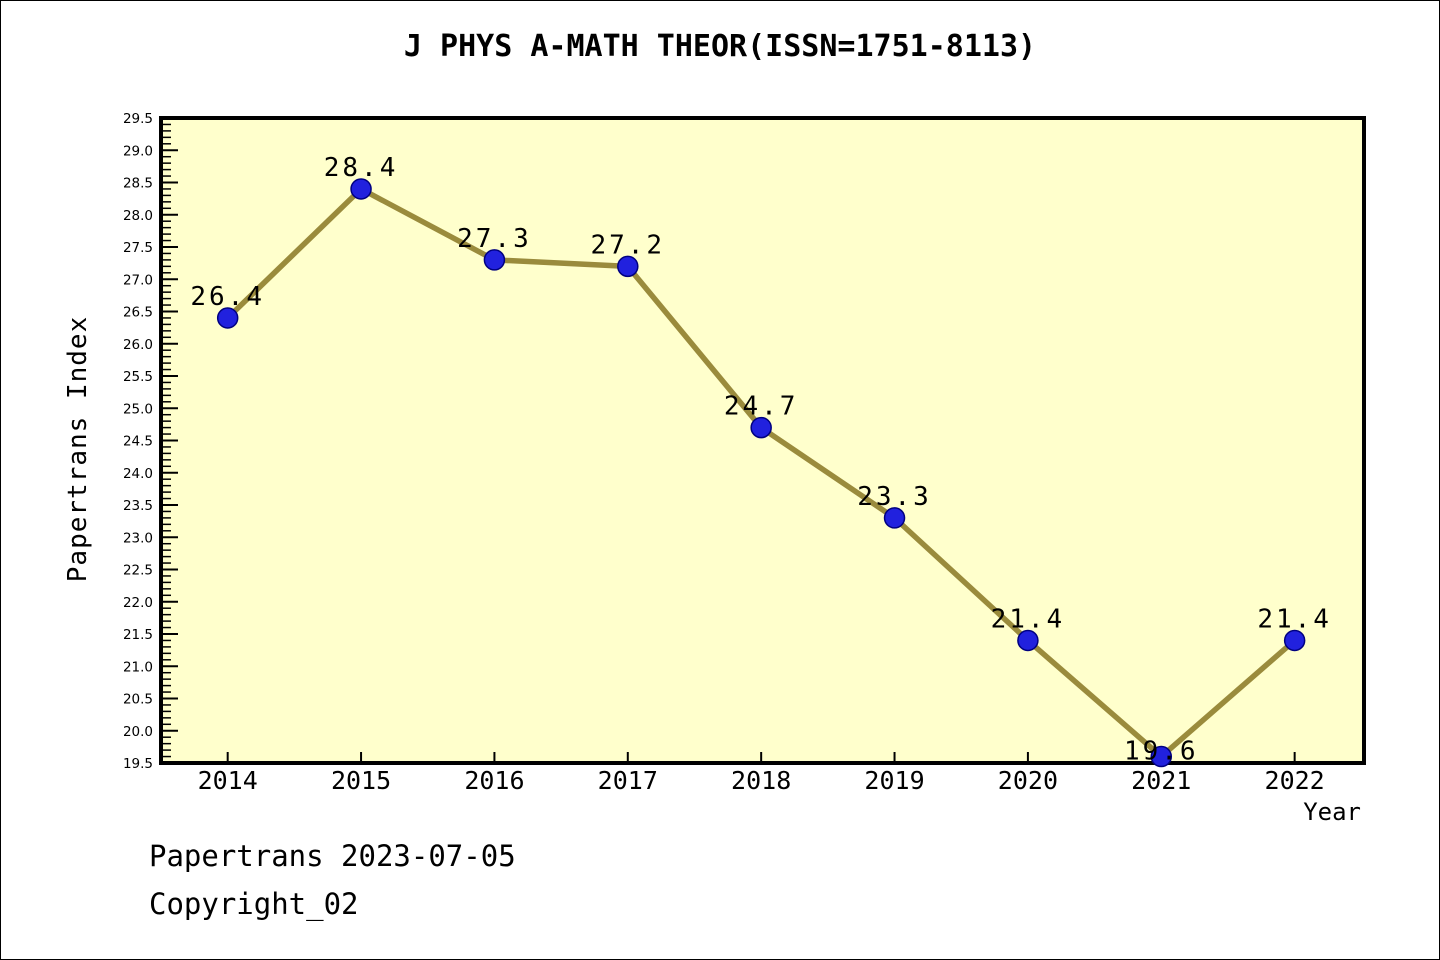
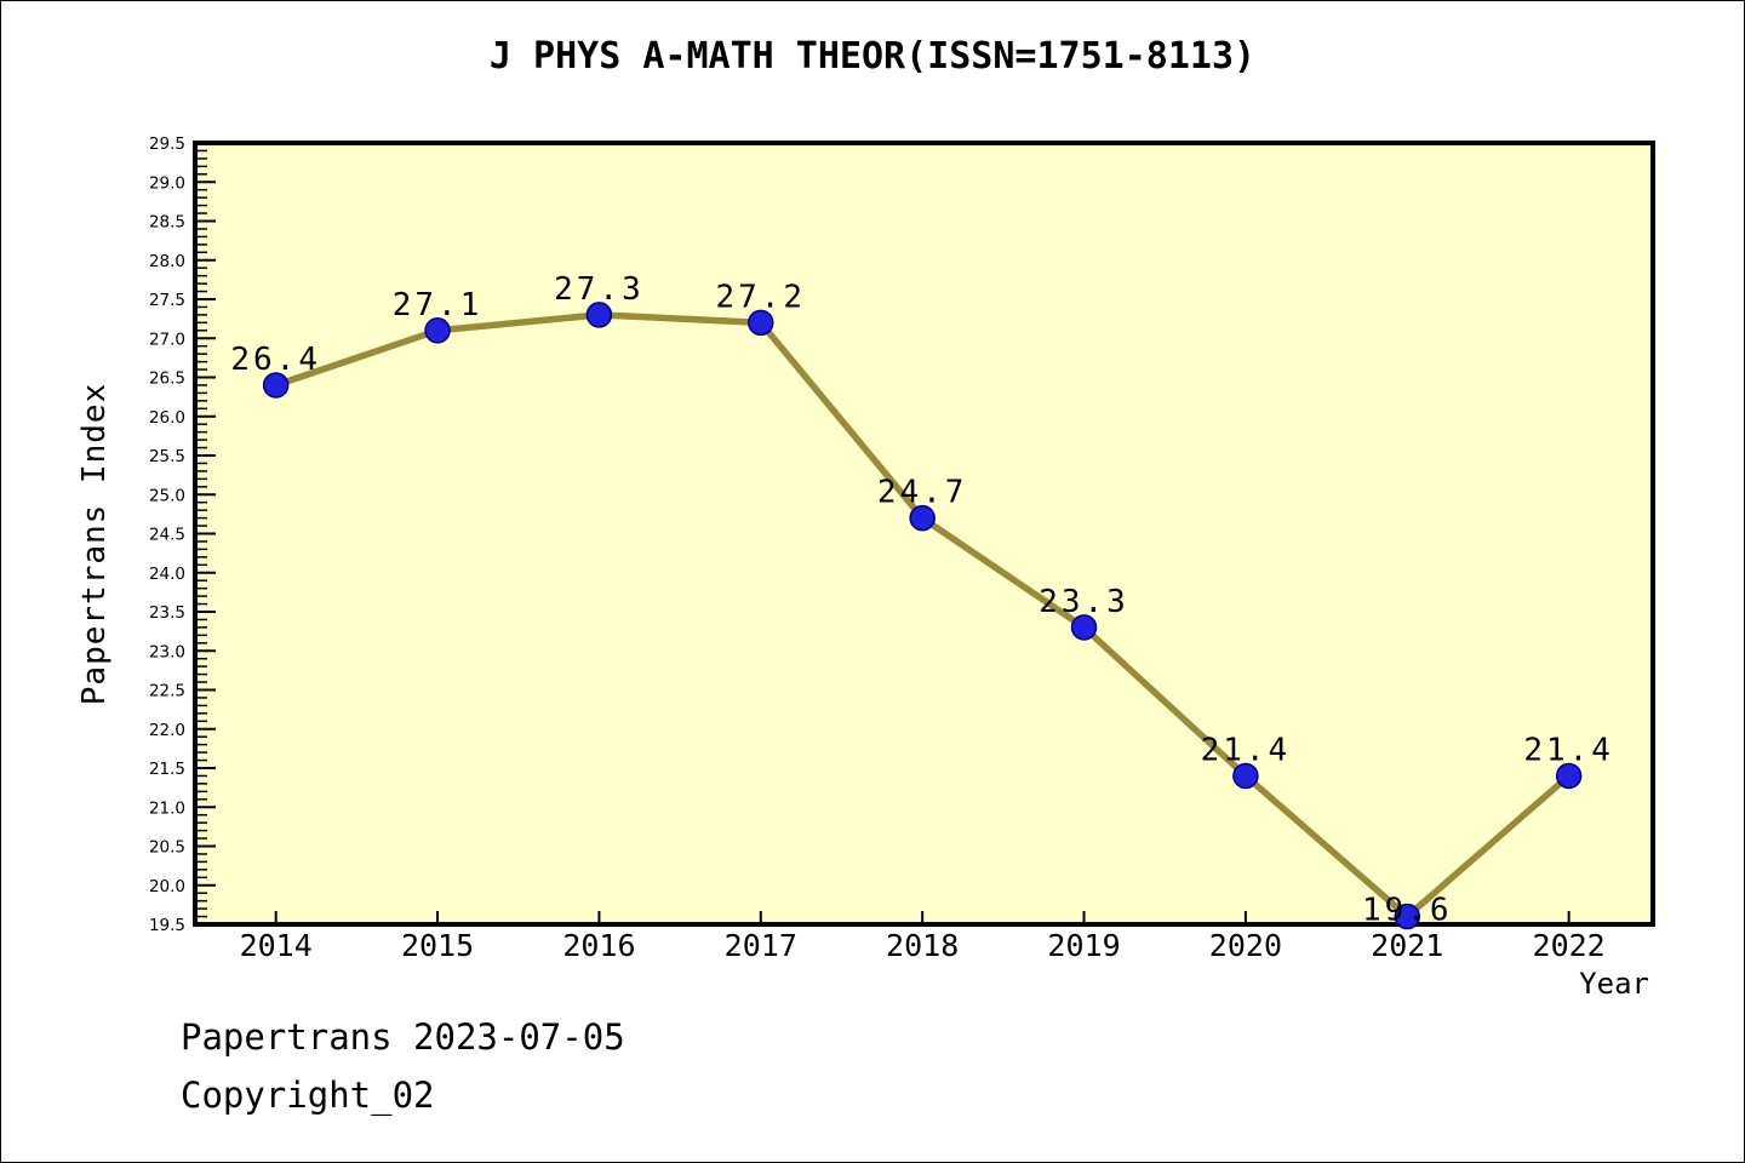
2015: 28.4 -> 27.1
